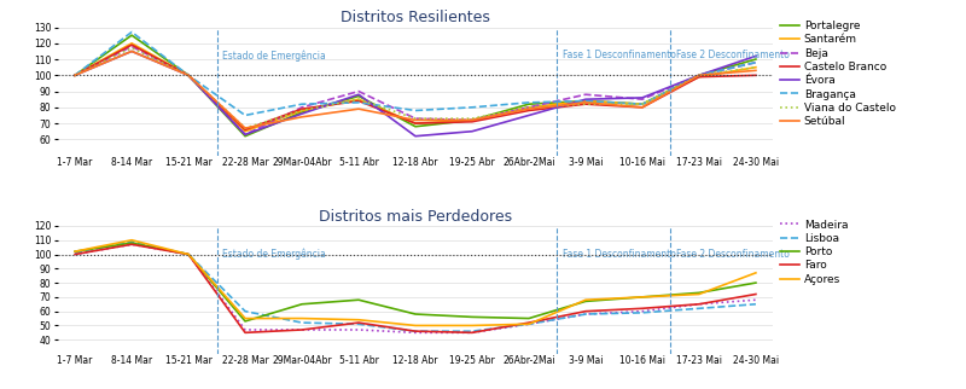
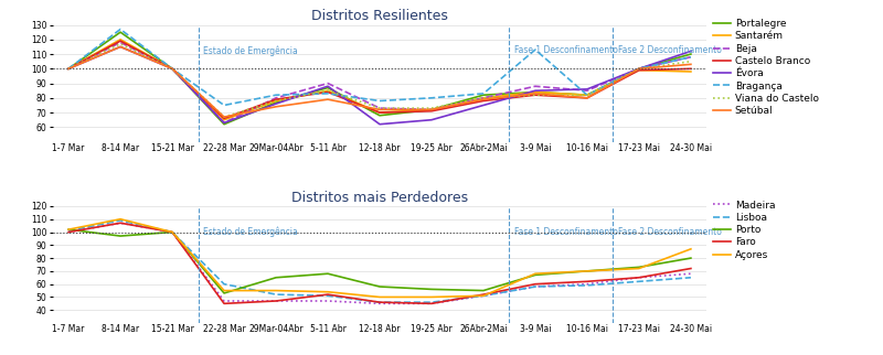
Distritos Resilientes/Bragança/3-9 Mai: 84 -> 113
Distritos Resilientes/Santarém/24-30 Mai: 105 -> 98
Distritos mais Perdedores/Porto/8-14 Mar: 108 -> 97
